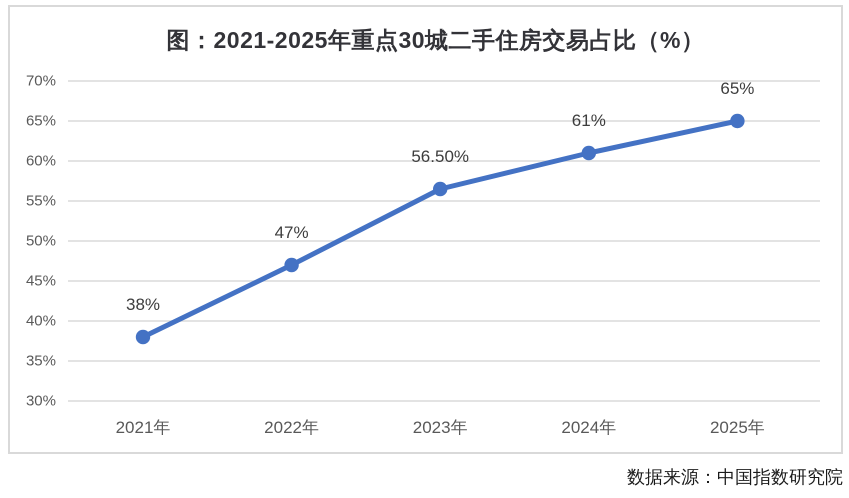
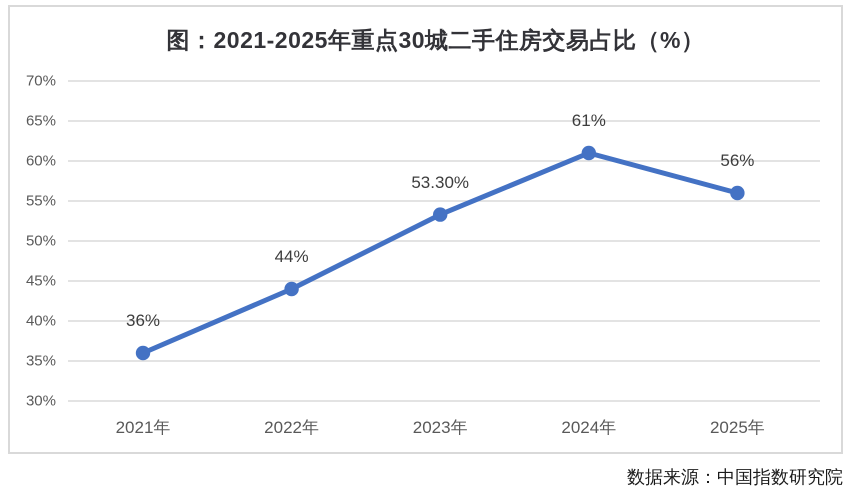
2021年: 38% -> 36%
2022年: 47% -> 44%
2023年: 56.50% -> 53.30%
2025年: 65% -> 56%
